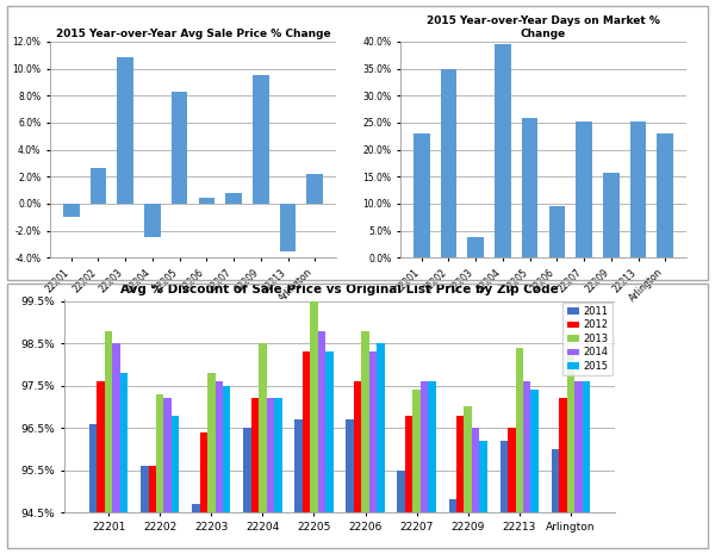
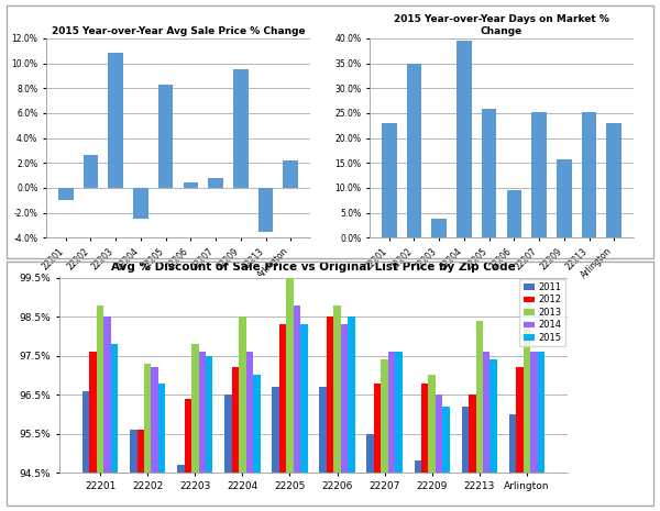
2014/22204: 97.2% -> 97.6%
2015/22204: 97.2% -> 97.0%
2012/22206: 97.6% -> 98.5%
